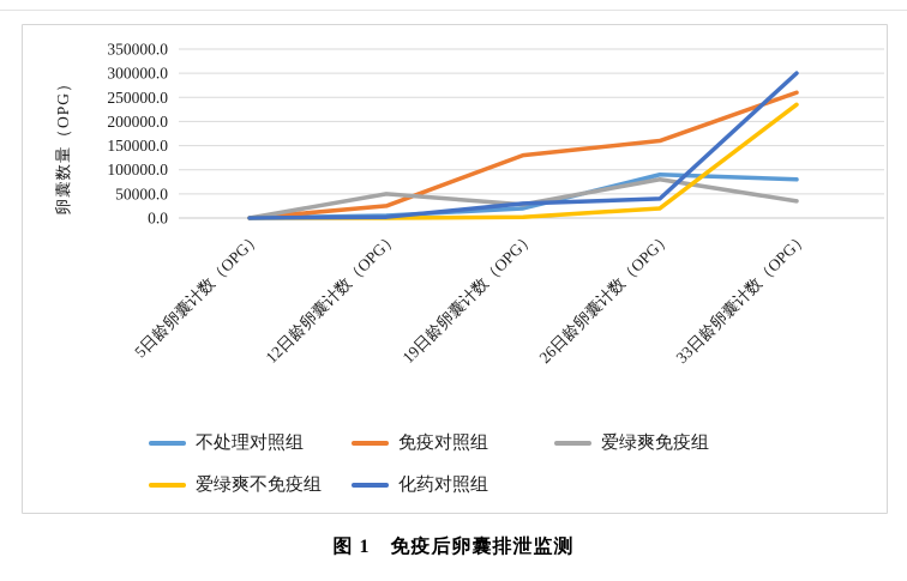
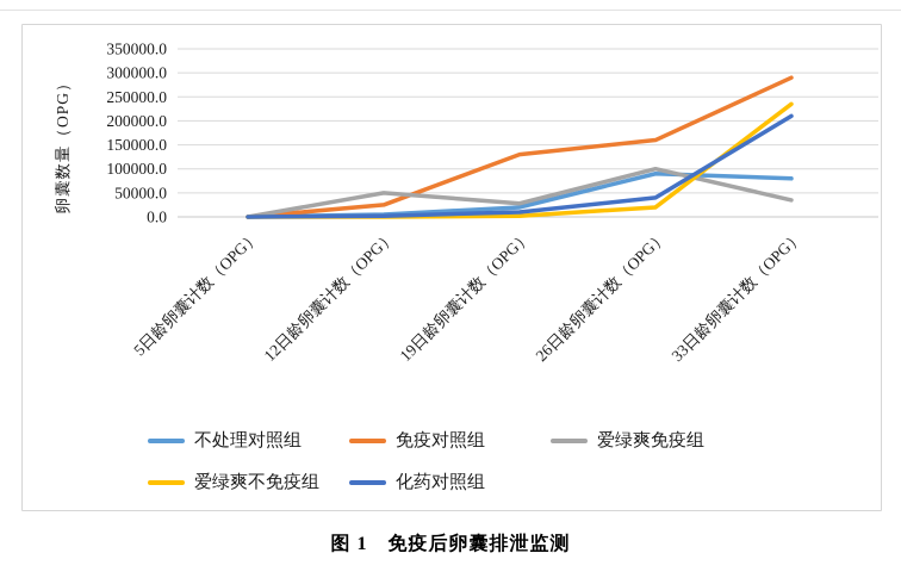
化药对照组/19日龄卵囊计数（OPG）: 30000 -> 10000
爱绿爽免疫组/26日龄卵囊计数（OPG）: 80000 -> 100000
免疫对照组/33日龄卵囊计数（OPG）: 260000 -> 290000
化药对照组/33日龄卵囊计数（OPG）: 300000 -> 210000
